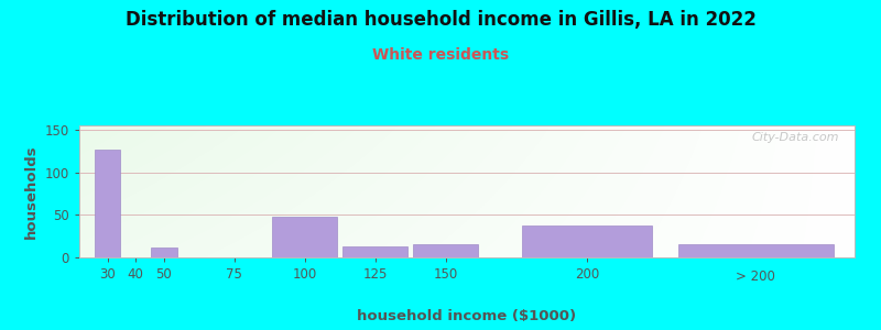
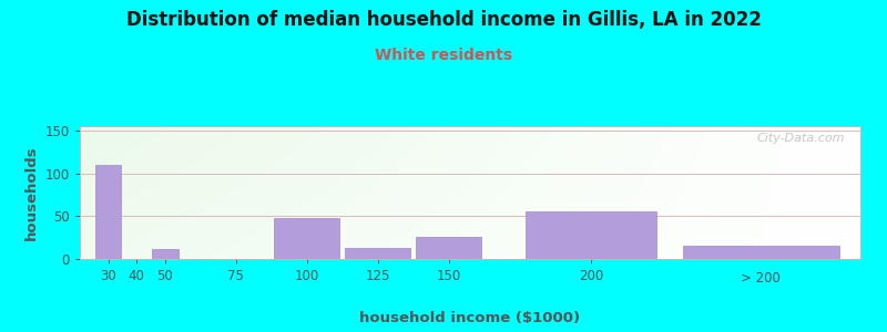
30: 127 -> 110
150: 15 -> 26
200: 37 -> 56
